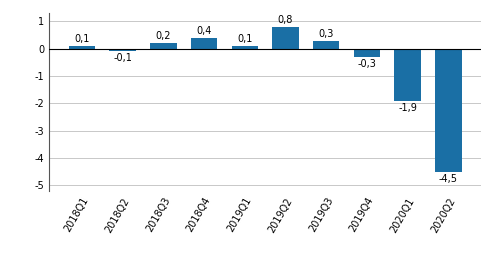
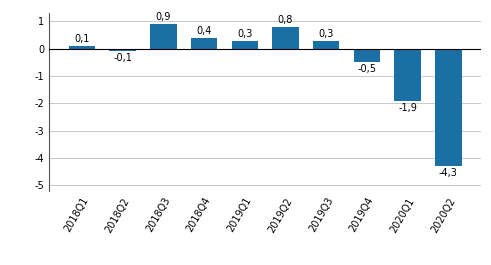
2018Q3: 0,2 -> 0,9
2019Q1: 0,1 -> 0,3
2019Q4: -0,3 -> -0,5
2020Q2: -4,5 -> -4,3
